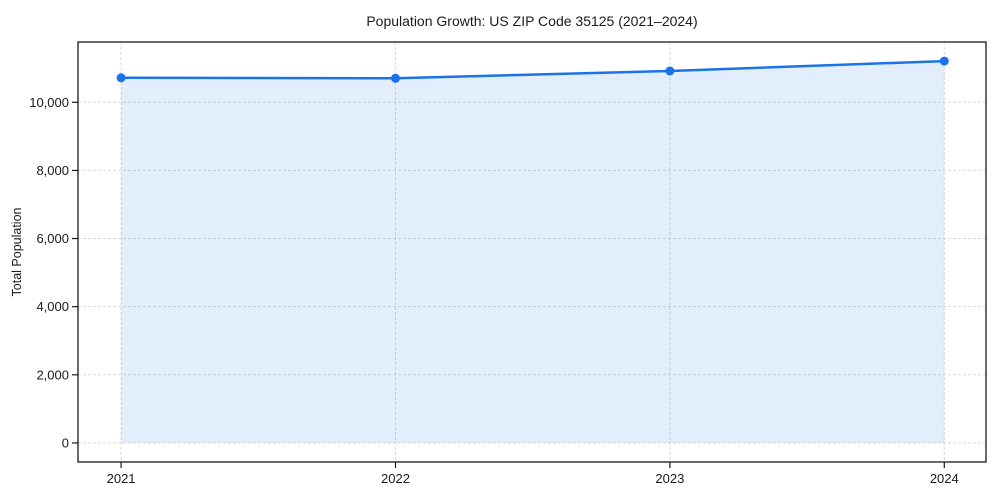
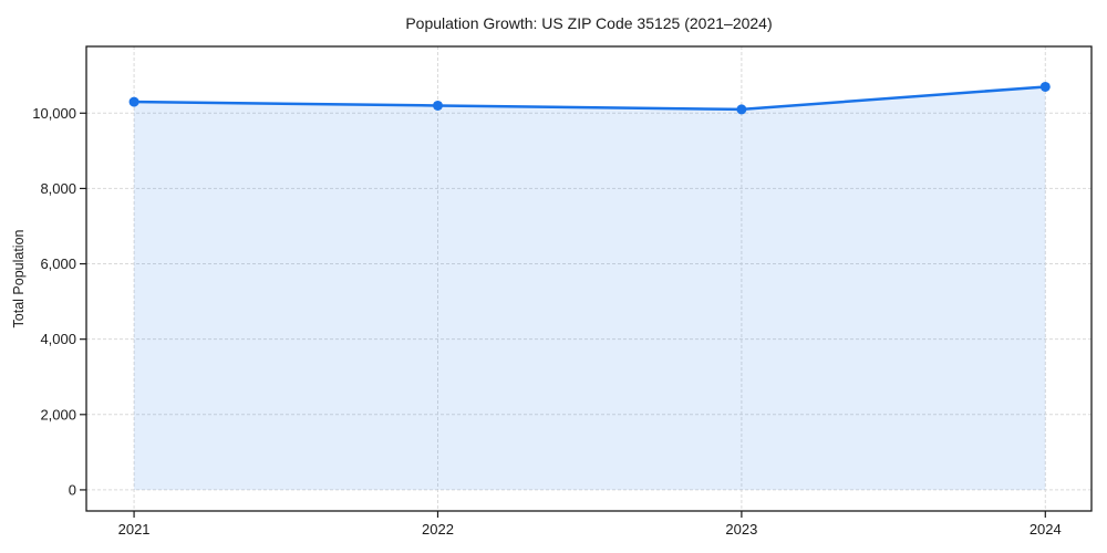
2021: 10700 -> 10300
2022: 10700 -> 10200
2023: 10900 -> 10100
2024: 11200 -> 10700
